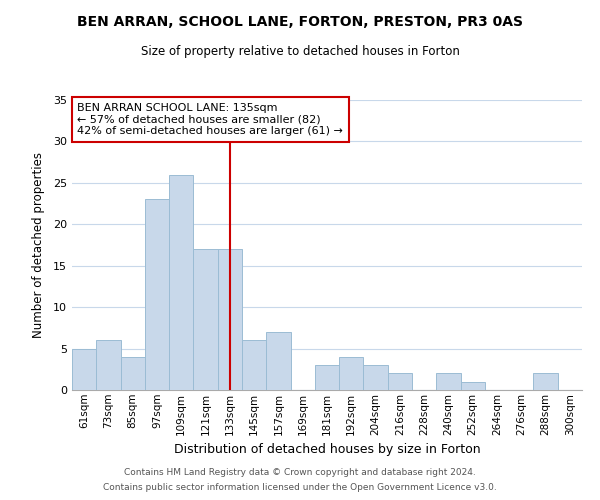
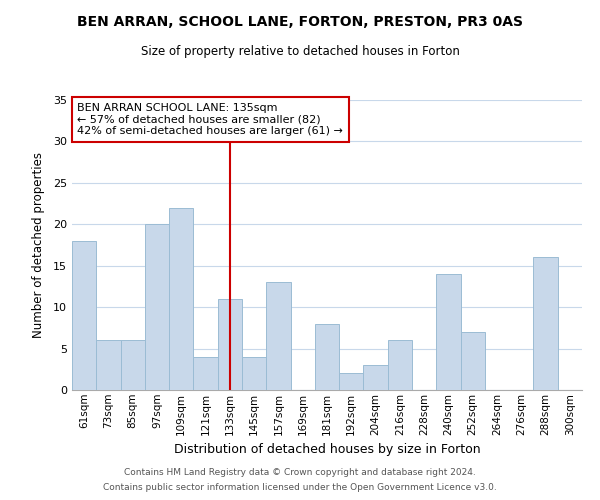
61sqm: 5 -> 18
85sqm: 4 -> 6
97sqm: 23 -> 20
109sqm: 26 -> 22
121sqm: 17 -> 4
133sqm: 17 -> 11
145sqm: 6 -> 4
157sqm: 7 -> 13
181sqm: 3 -> 8
192sqm: 4 -> 2
216sqm: 2 -> 6
240sqm: 2 -> 14
252sqm: 1 -> 7
288sqm: 2 -> 16
